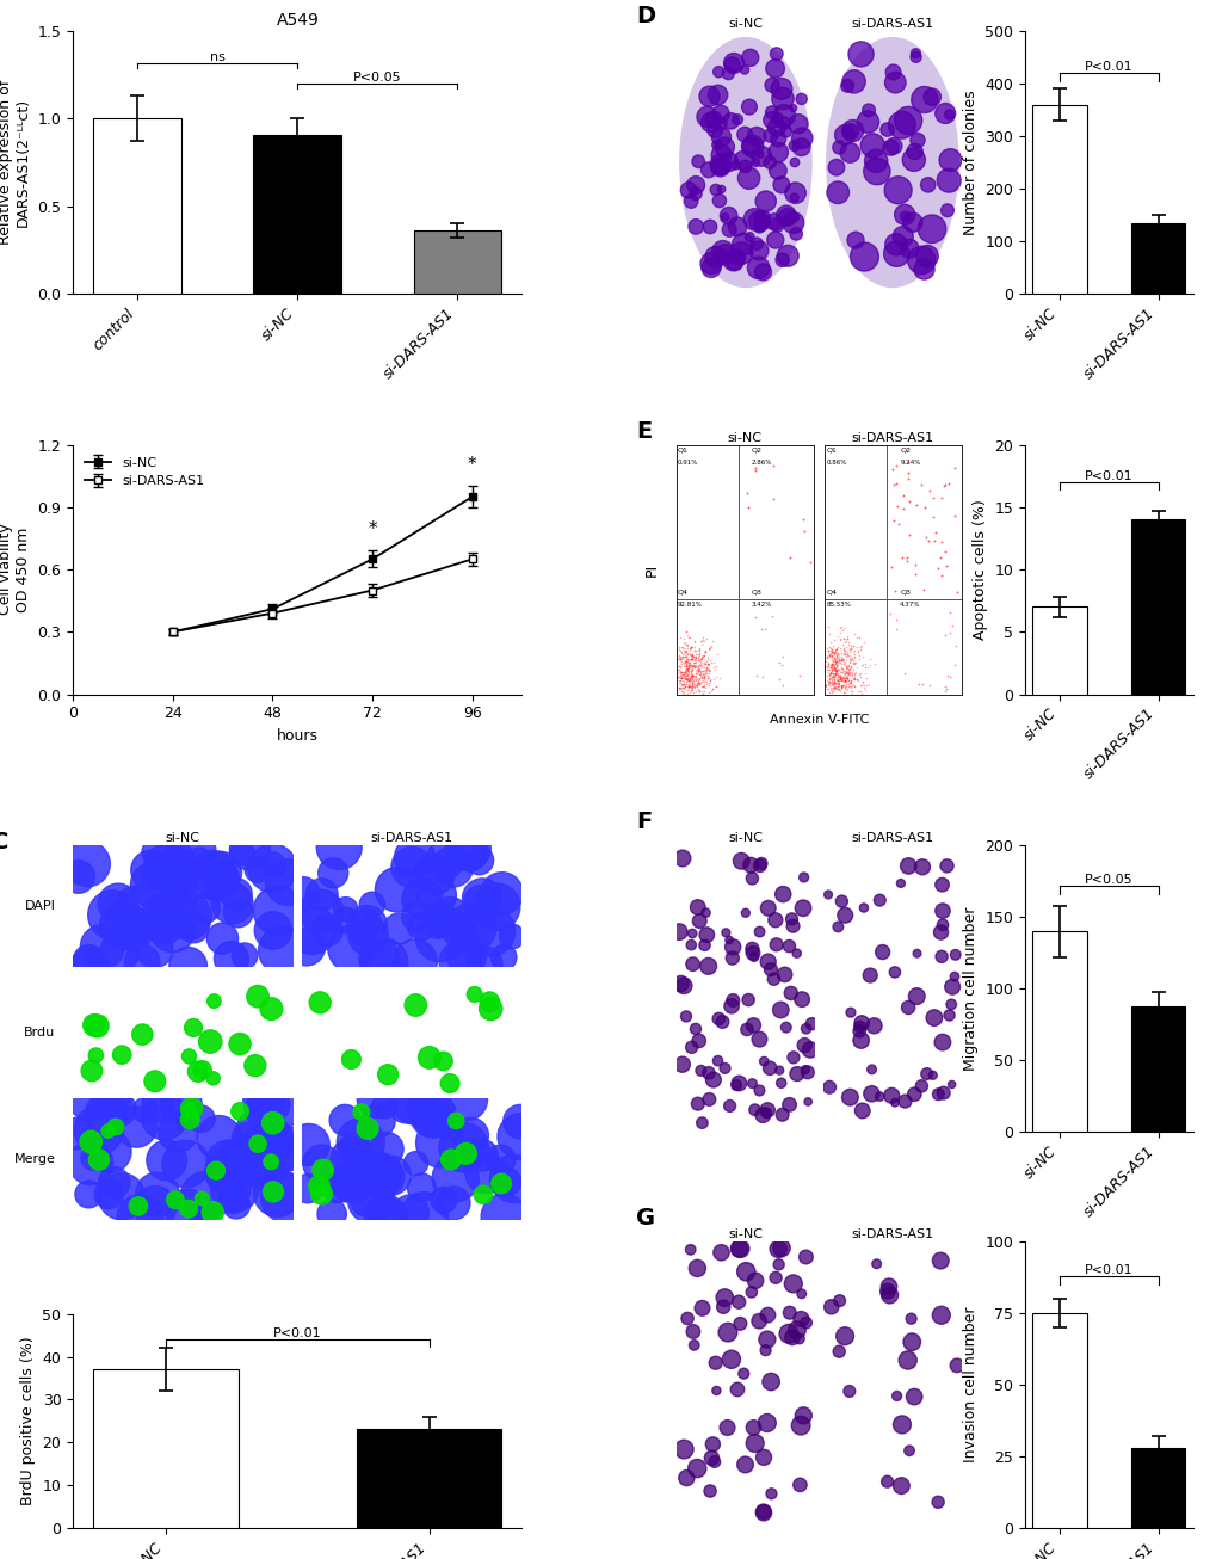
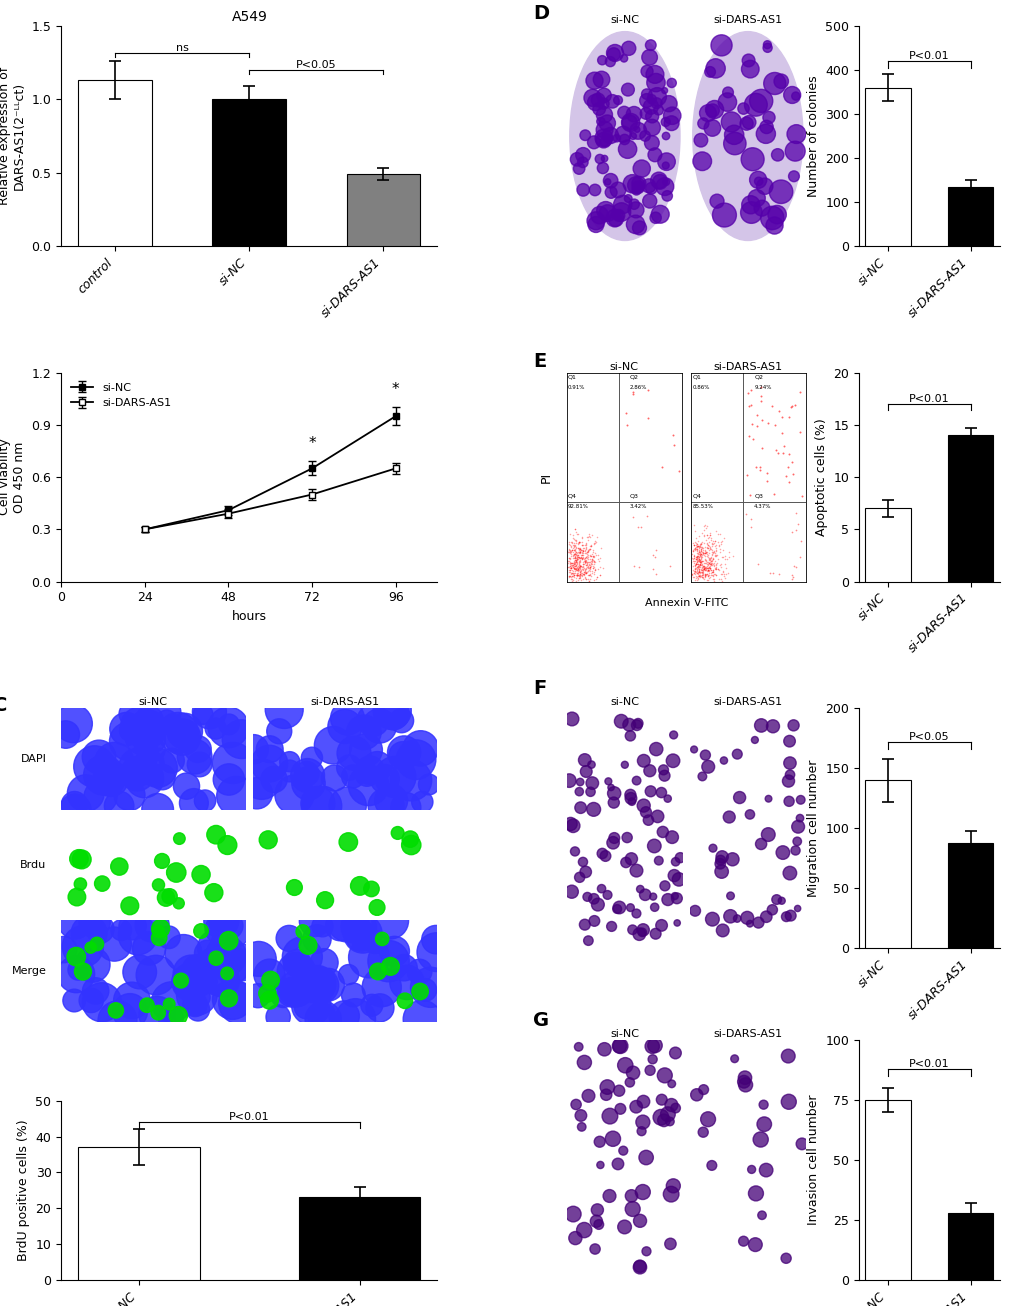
A549/control: 1.00 -> 1.13
A549/si-NC: 0.91 -> 1.00
A549/si-DARS-AS1: 0.36 -> 0.49
